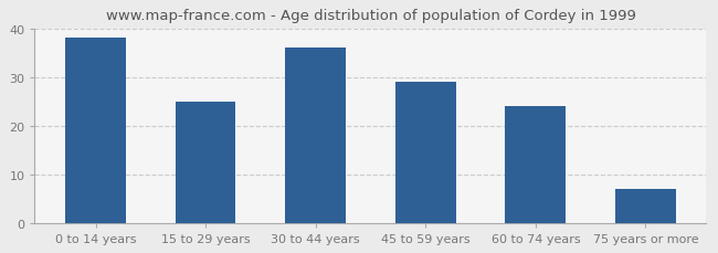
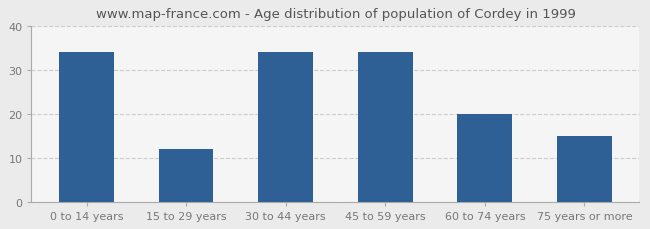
0 to 14 years: 38 -> 34
15 to 29 years: 25 -> 12
30 to 44 years: 36 -> 34
45 to 59 years: 29 -> 34
60 to 74 years: 24 -> 20
75 years or more: 7 -> 15
